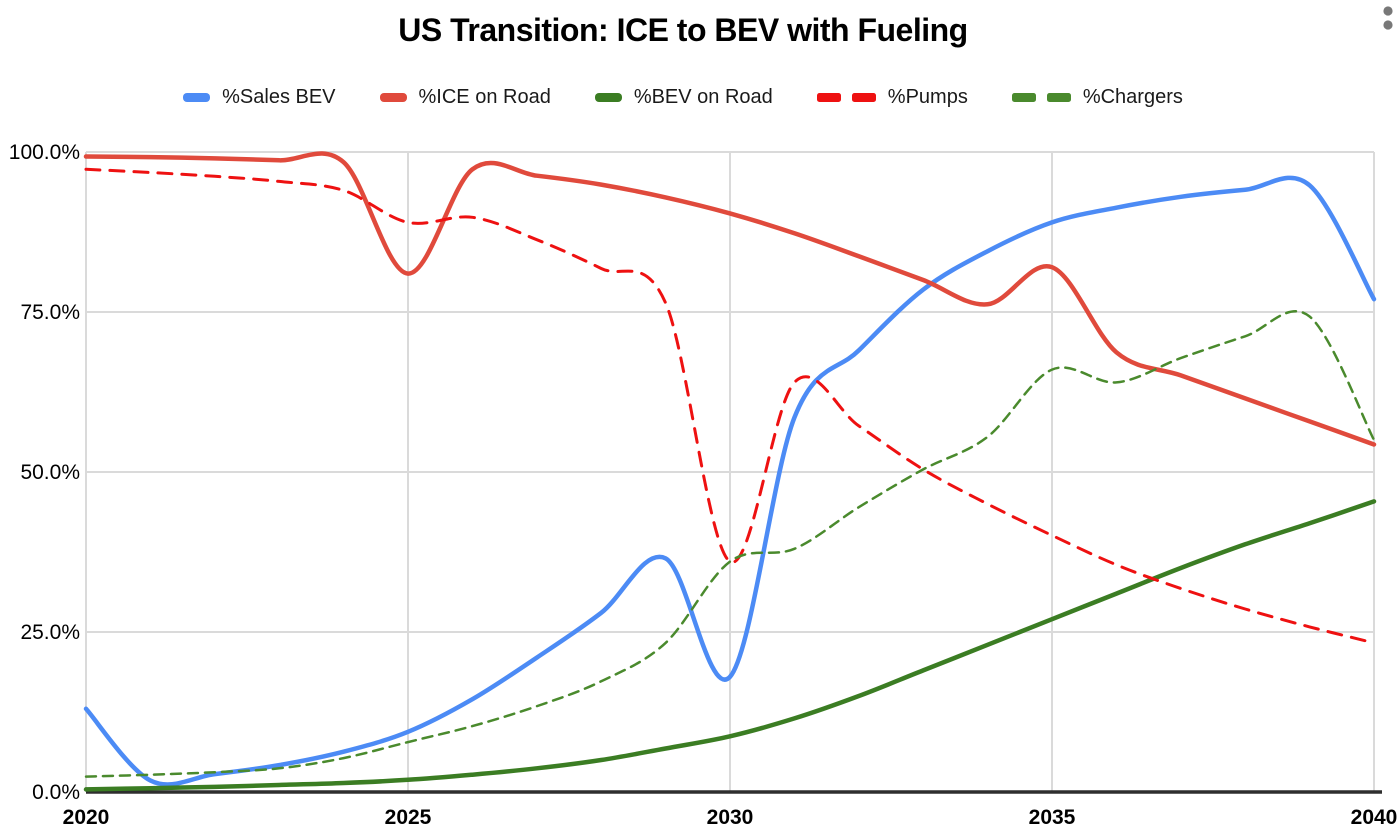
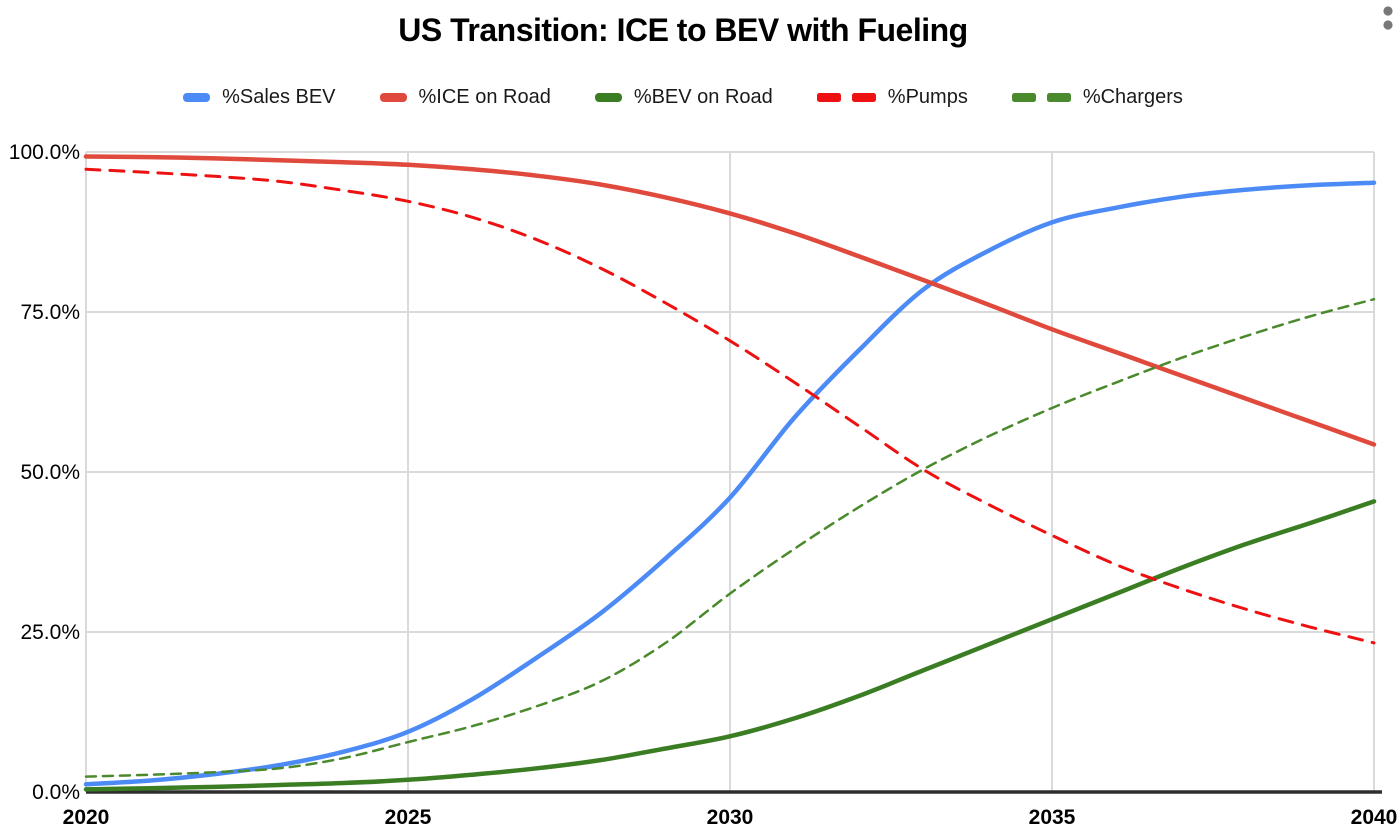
%Sales BEV/2020: 13% -> 1%
%ICE on Road/2025: 81% -> 98%
%Pumps/2025: 89% -> 92%
%Sales BEV/2030: 18% -> 46%
%Pumps/2030: 36% -> 70%
%Chargers/2030: 36% -> 31%
%ICE on Road/2035: 82% -> 72%
%Chargers/2035: 66% -> 60%
%Sales BEV/2040: 77% -> 95%
%Chargers/2040: 55% -> 77%
